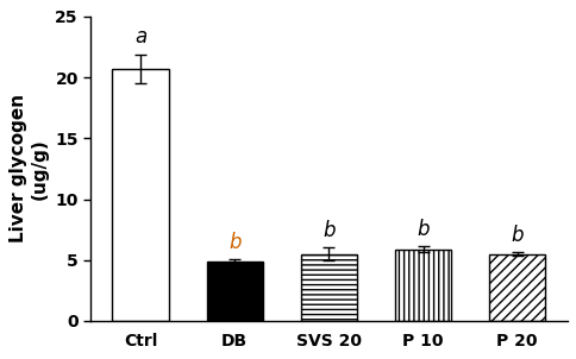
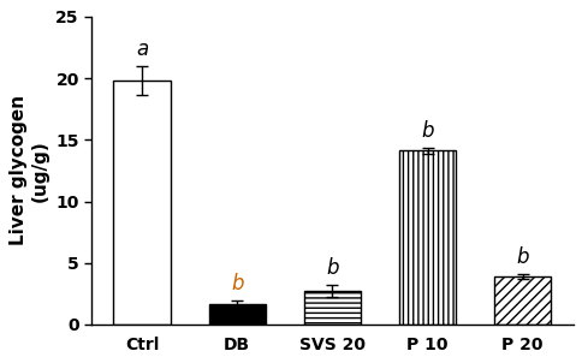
Ctrl: 20.7 -> 19.8
DB: 4.9 -> 1.7
SVS 20: 5.5 -> 2.7
P 10: 5.9 -> 14.1
P 20: 5.5 -> 3.9
